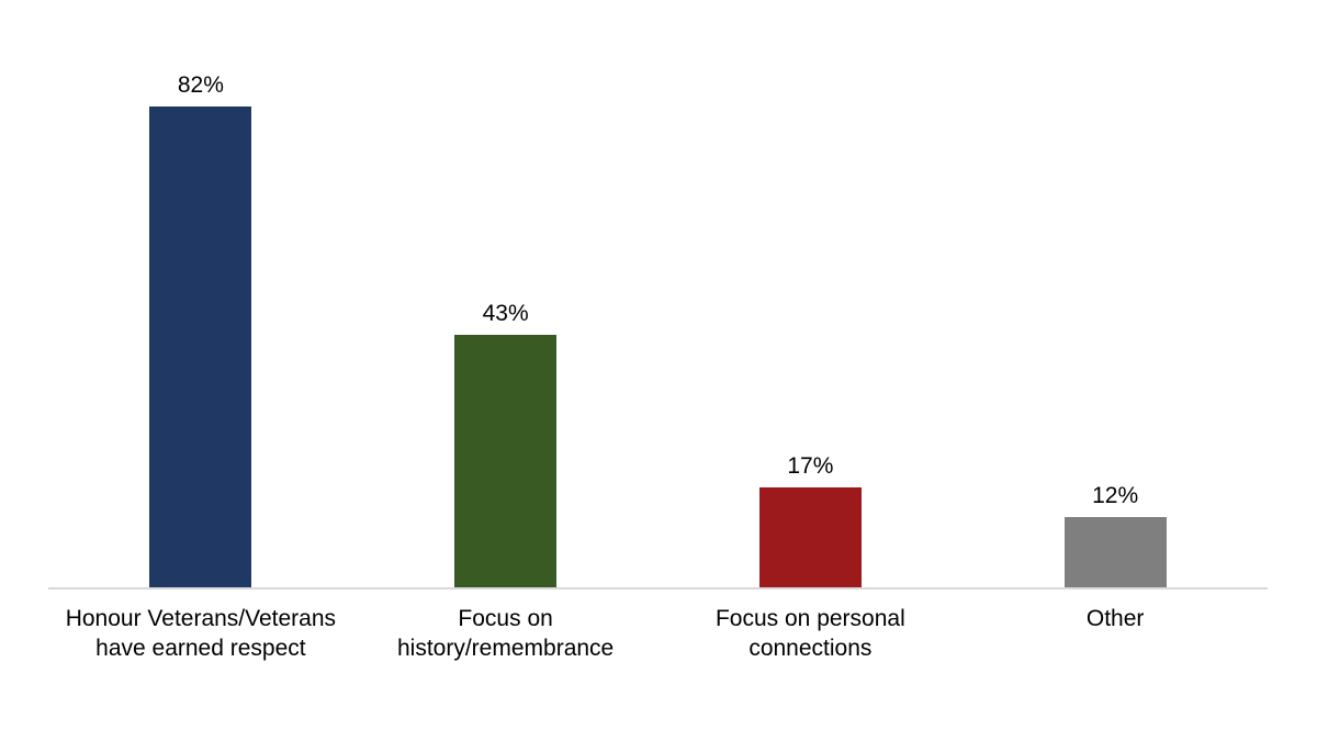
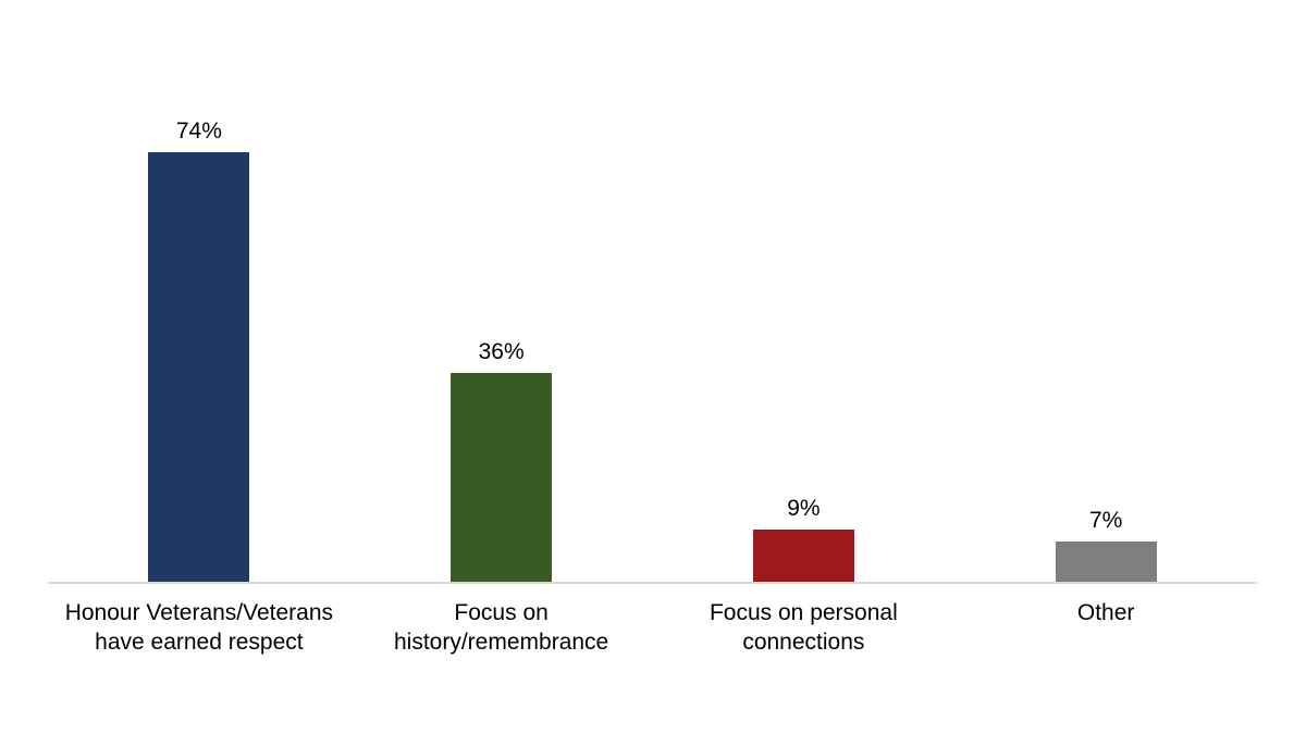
Honour Veterans/Veterans have earned respect: 82% -> 74%
Focus on history/remembrance: 43% -> 36%
Focus on personal connections: 17% -> 9%
Other: 12% -> 7%
